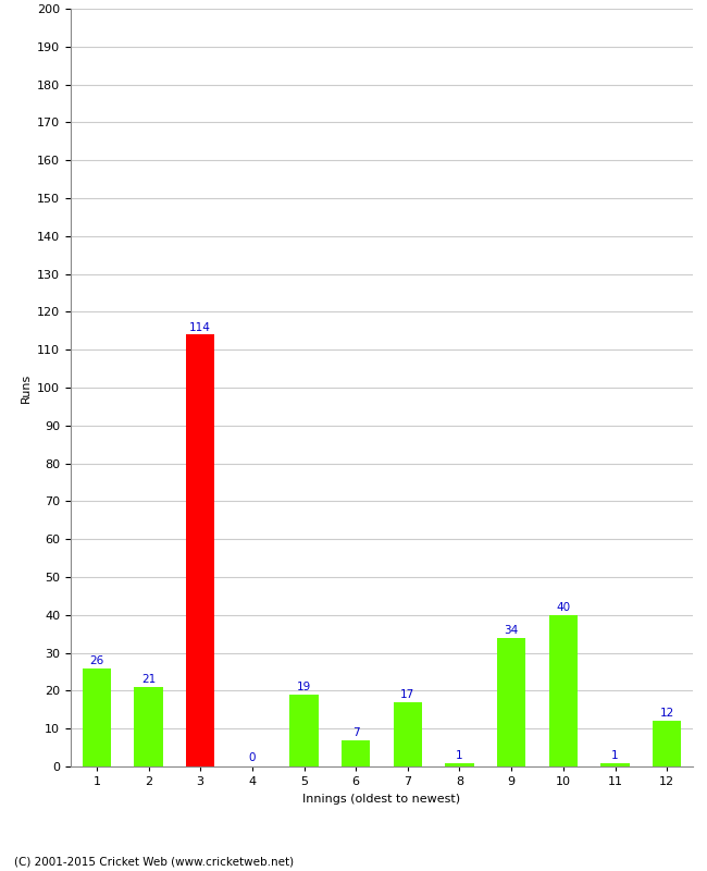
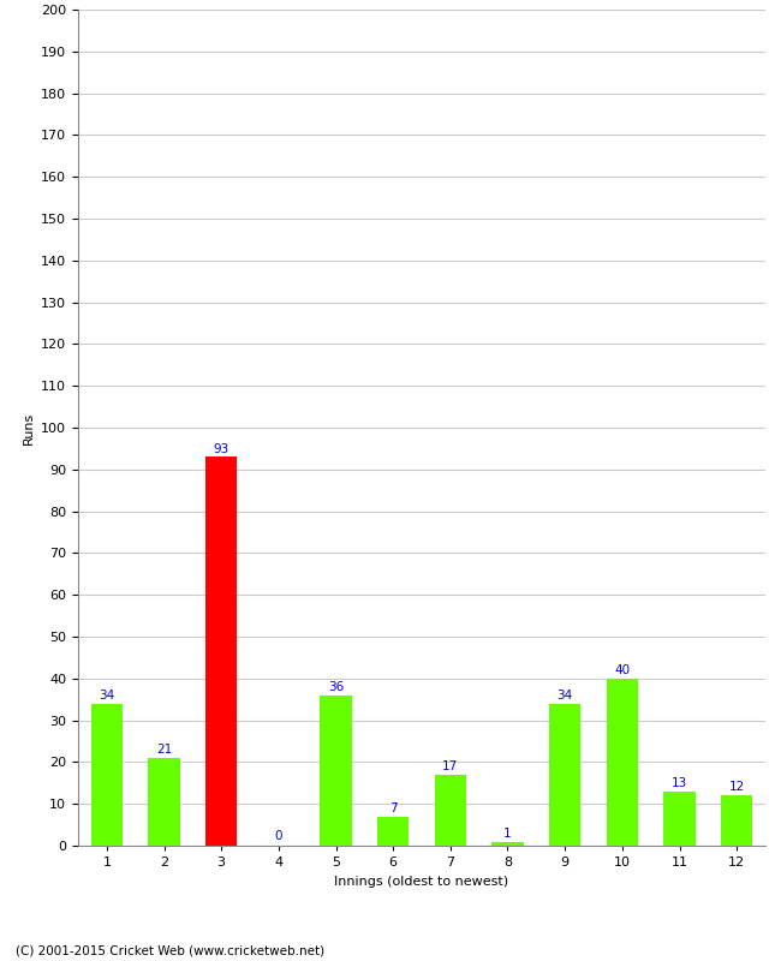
1: 26 -> 34
3: 114 -> 93
5: 19 -> 36
11: 1 -> 13
